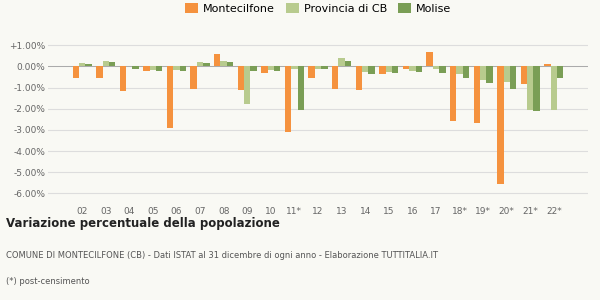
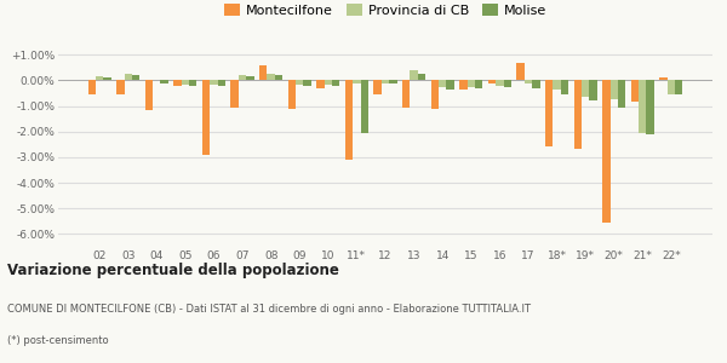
Provincia di CB/09: -1.75% -> -0.15%
Provincia di CB/22*: -2.05% -> -0.55%
